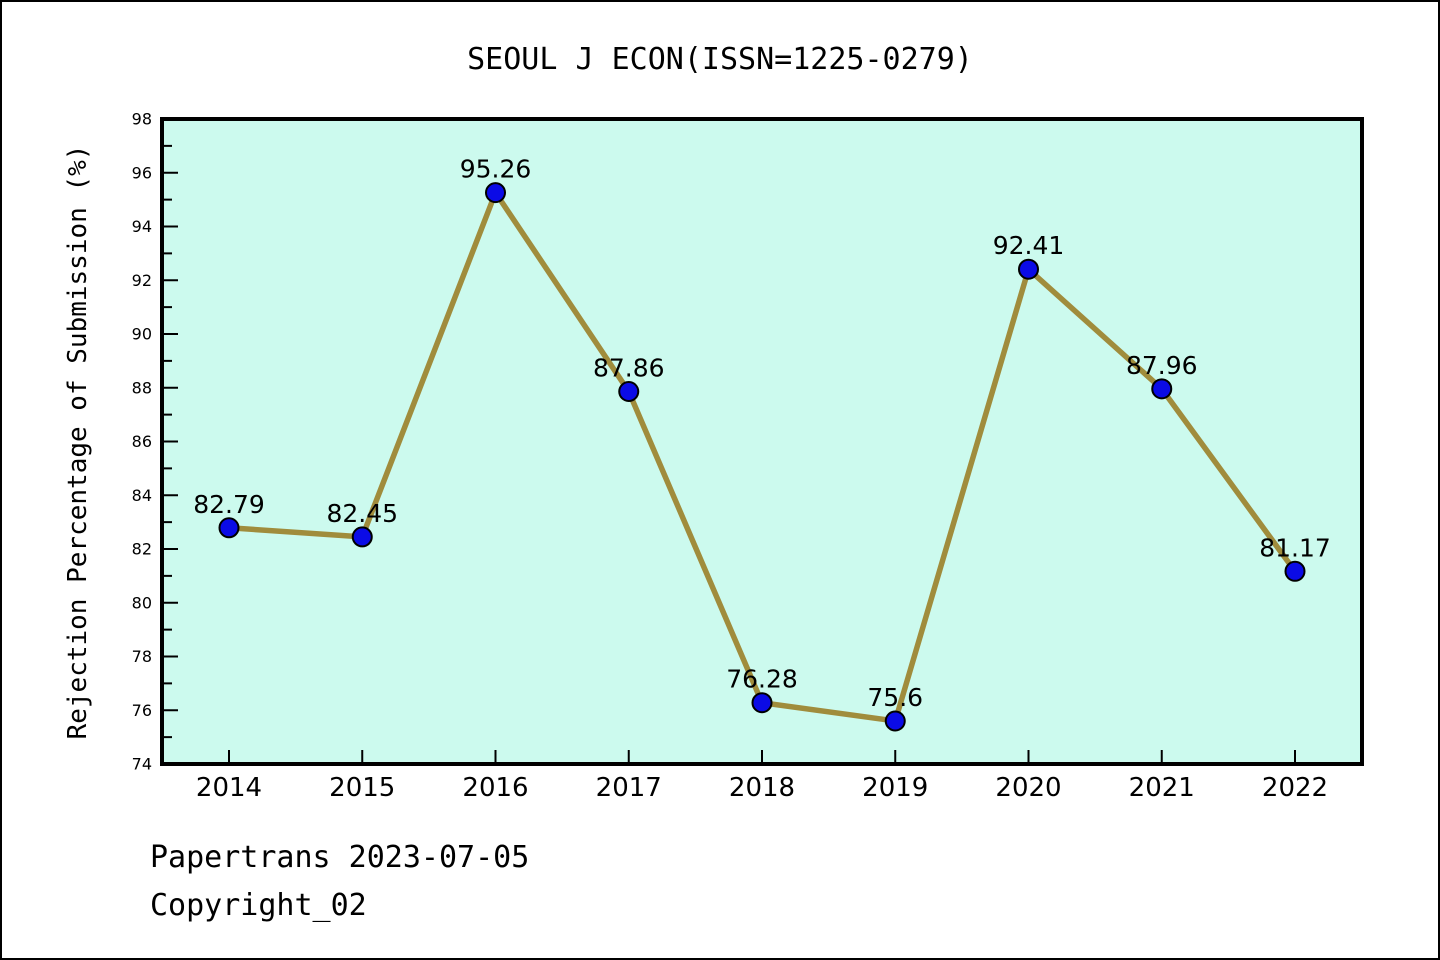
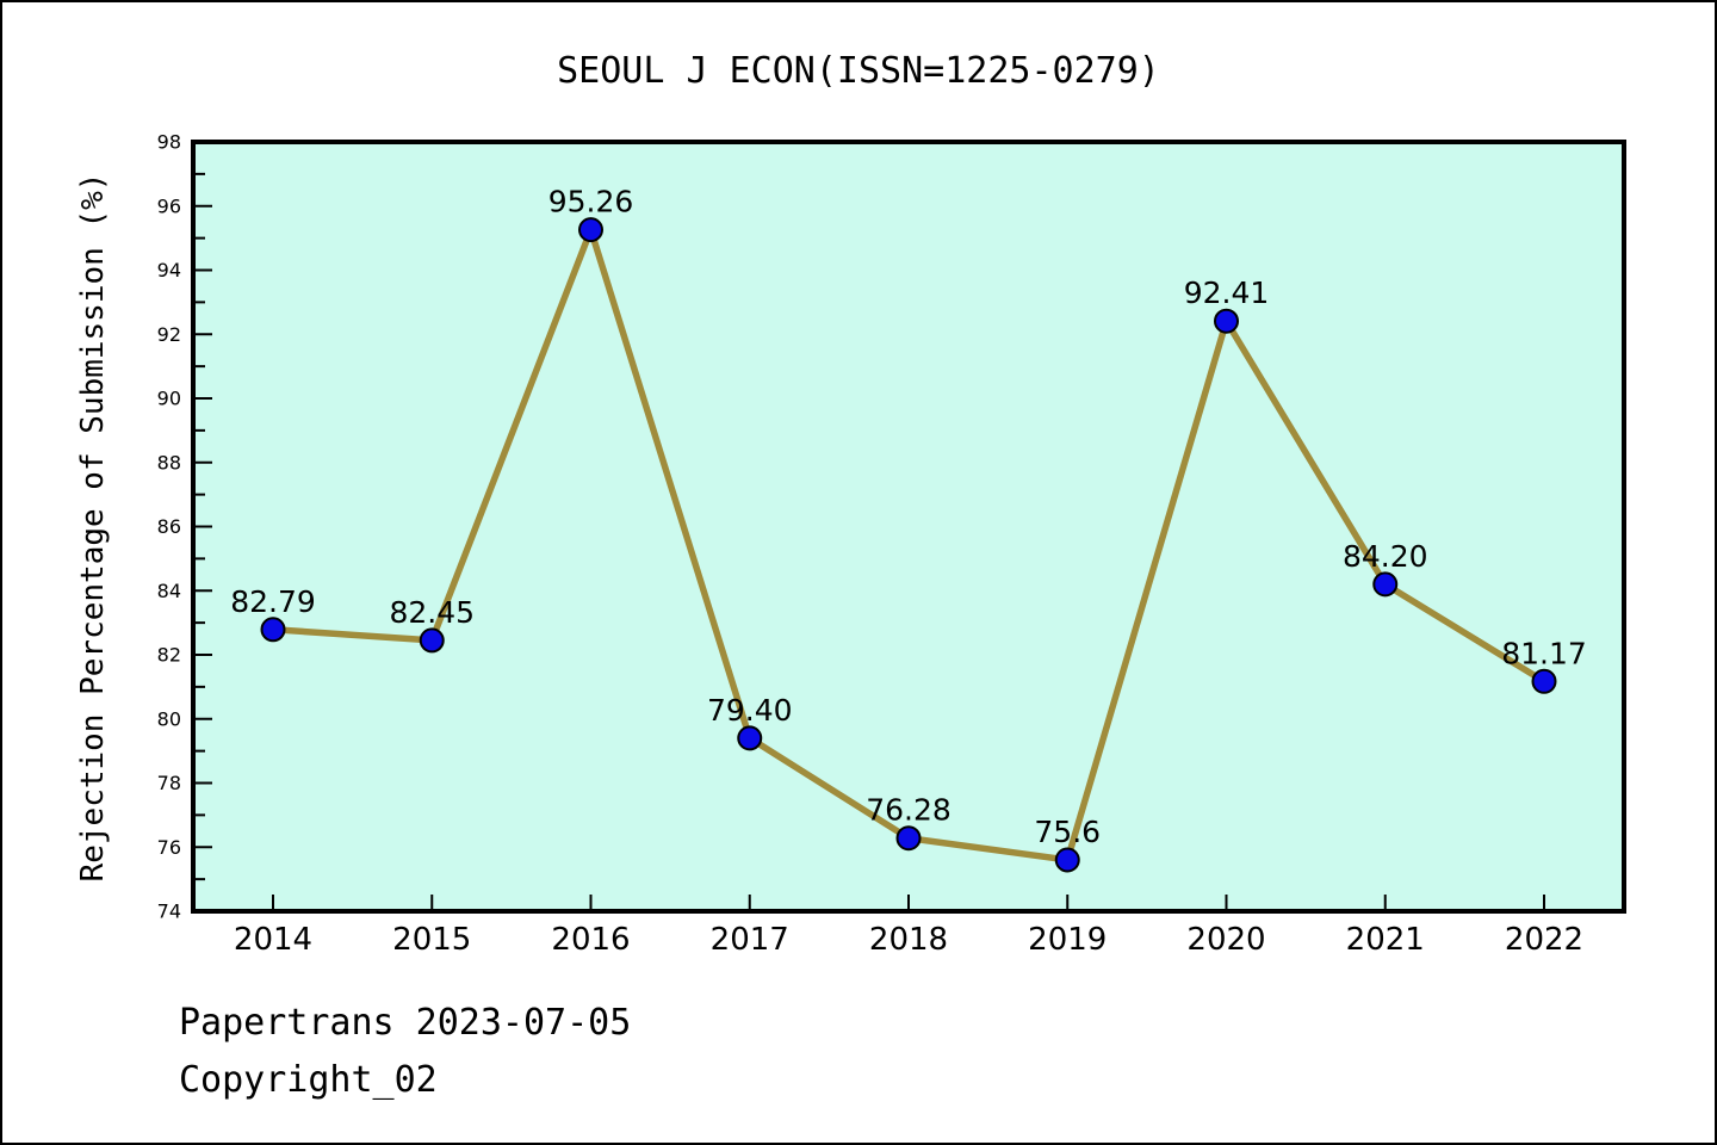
2017: 87.86 -> 79.40
2021: 87.96 -> 84.20
